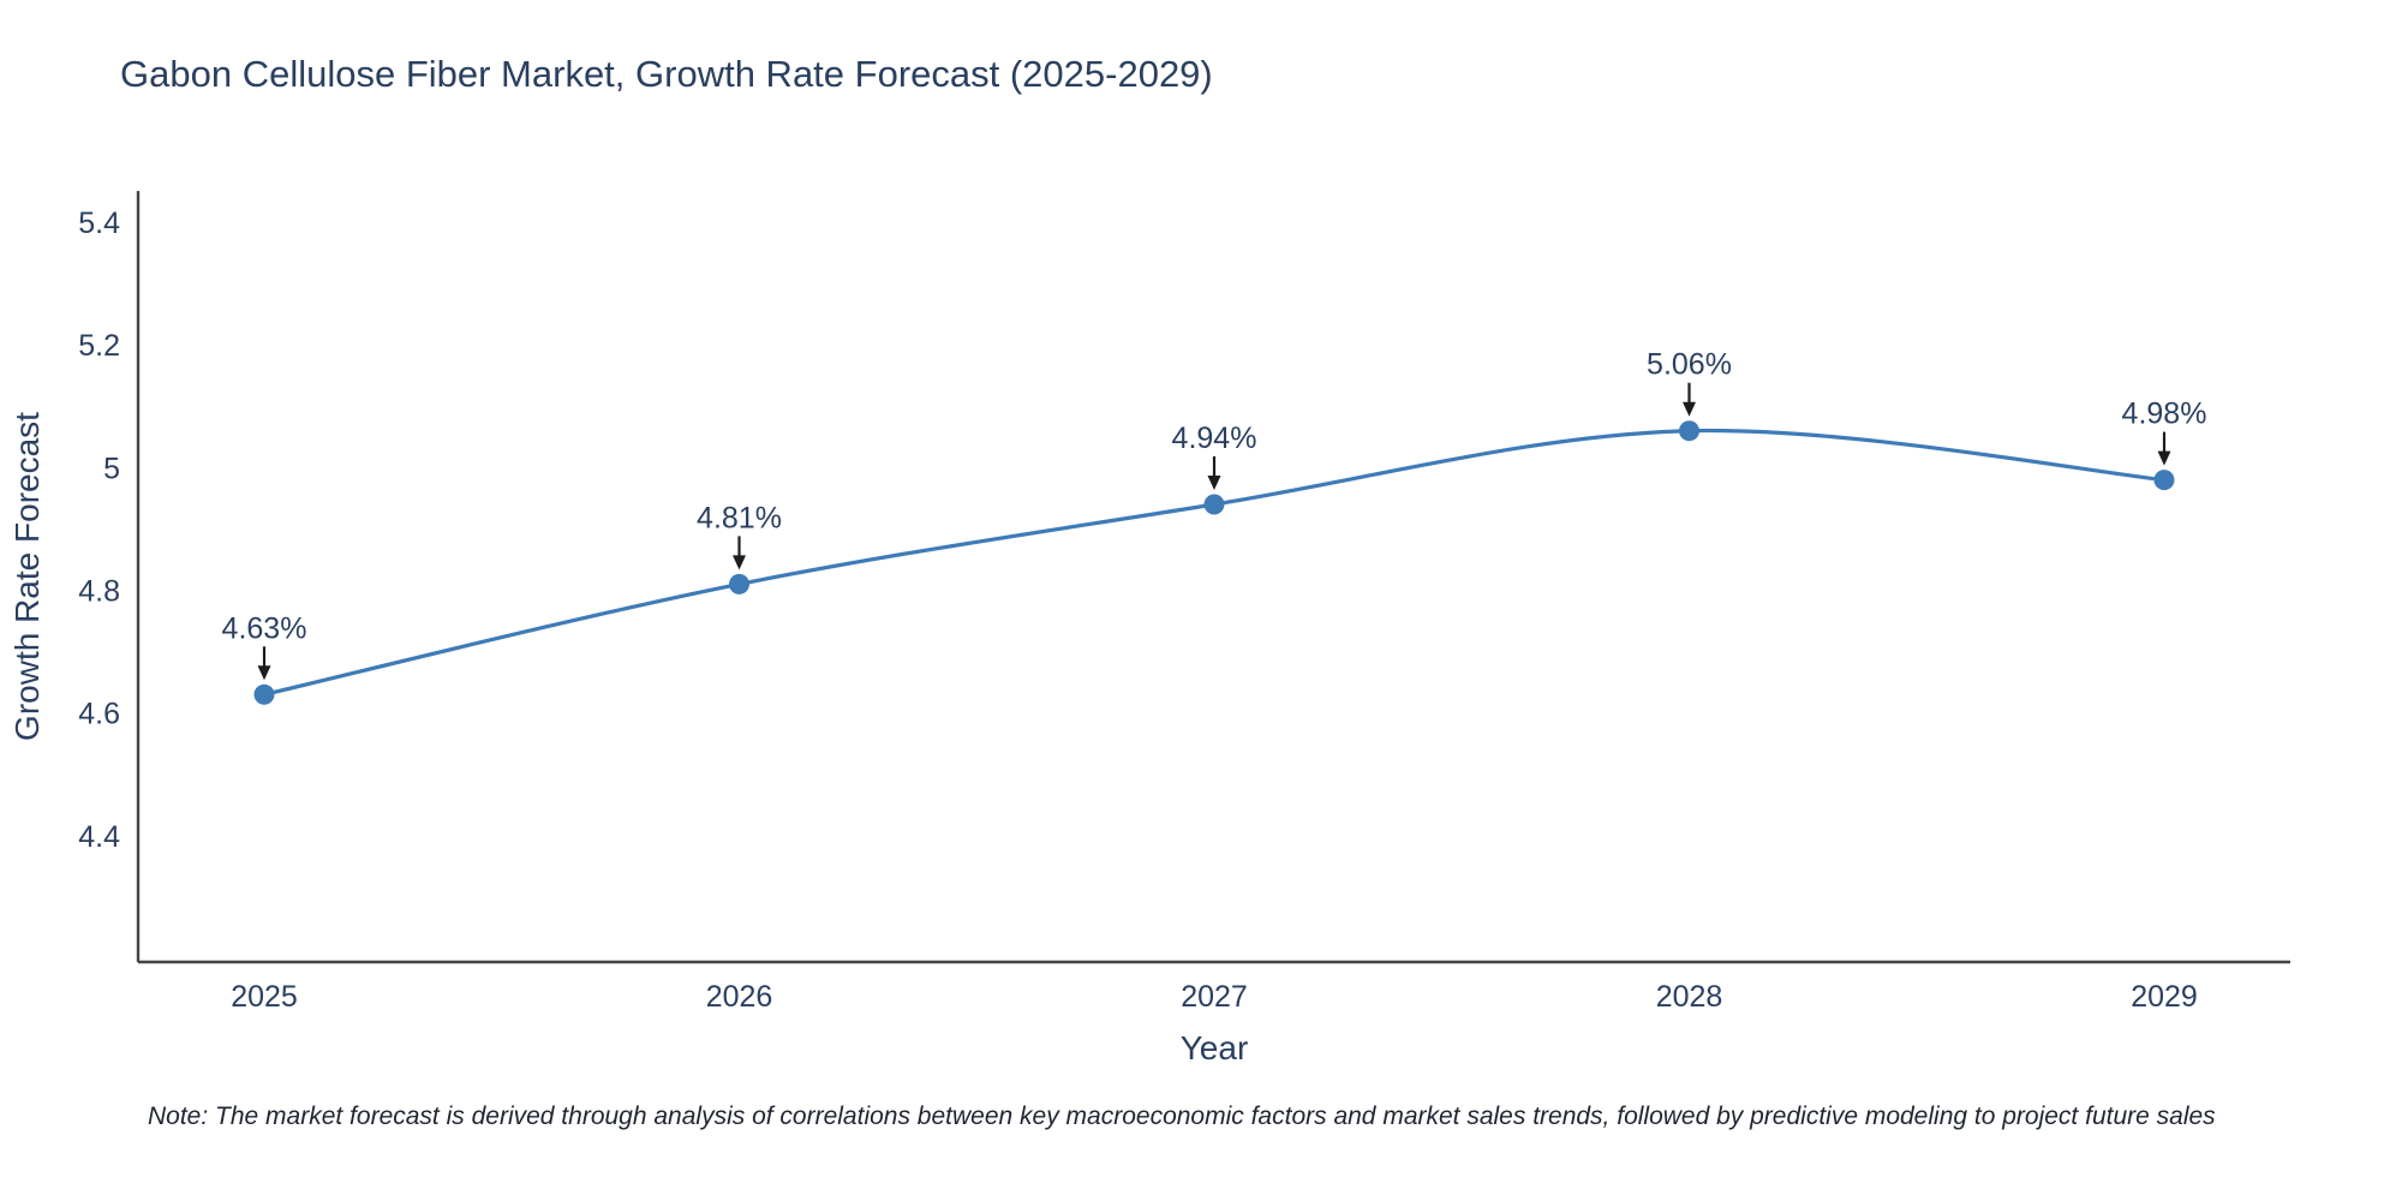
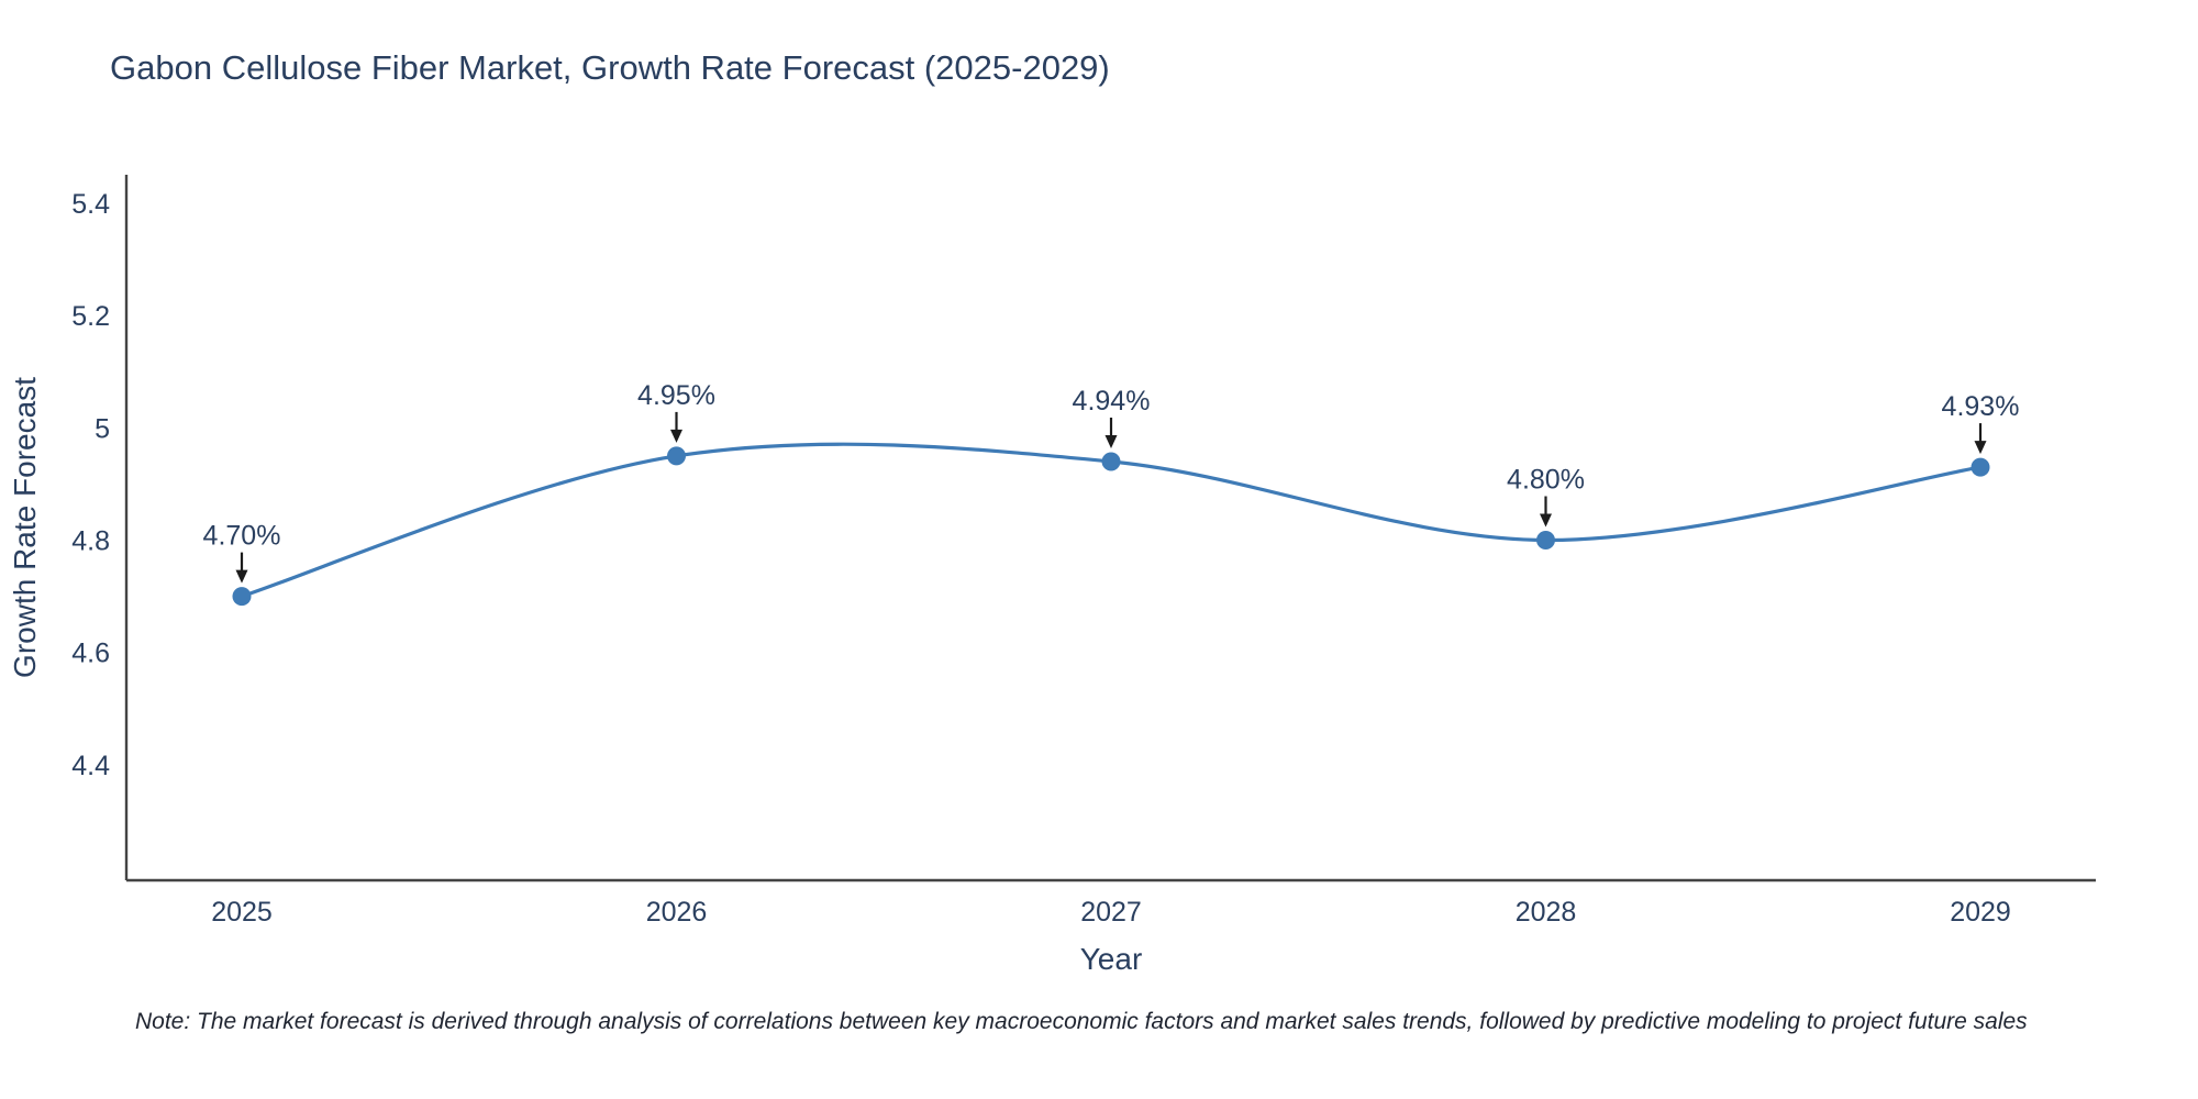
2025: 4.63% -> 4.70%
2026: 4.81% -> 4.95%
2028: 5.06% -> 4.80%
2029: 4.98% -> 4.93%
